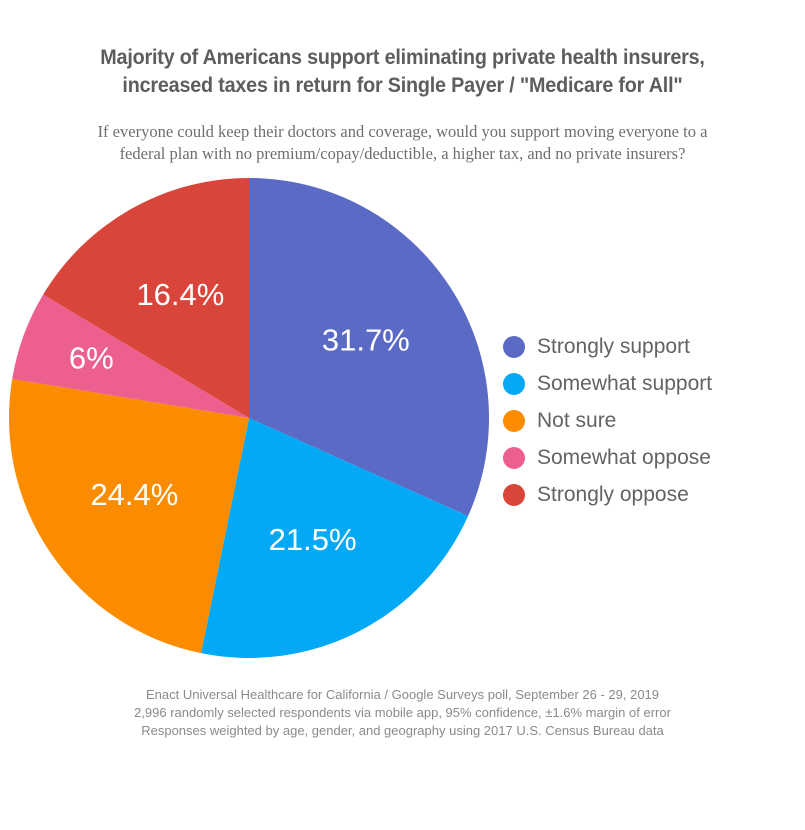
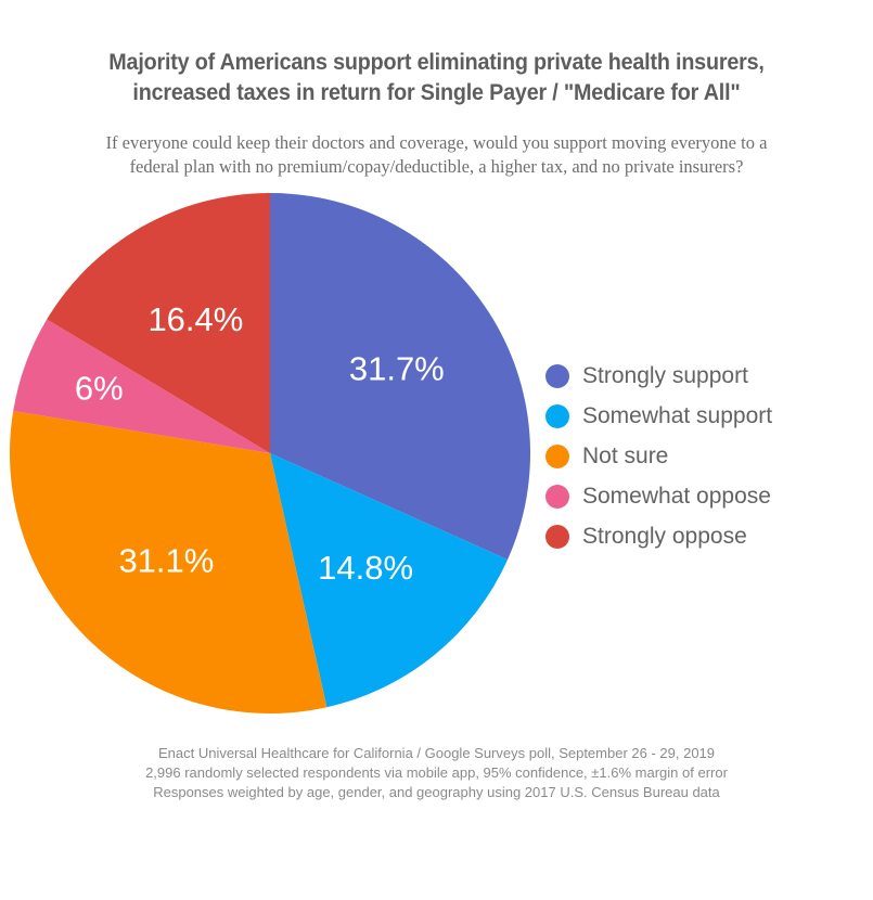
Somewhat support: 21.5% -> 14.8%
Not sure: 24.4% -> 31.1%
